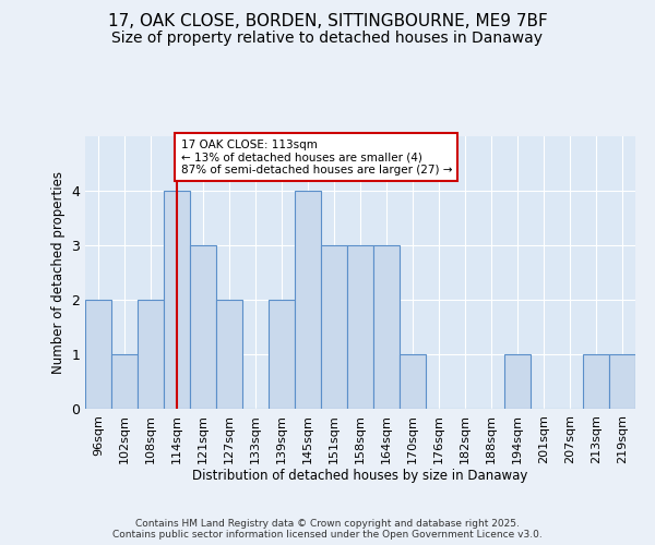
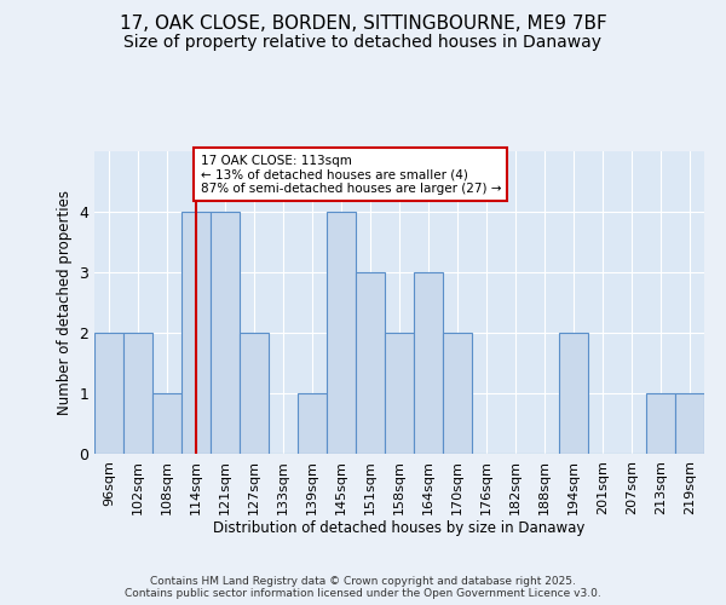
102sqm: 1 -> 2
108sqm: 2 -> 1
121sqm: 3 -> 4
139sqm: 2 -> 1
158sqm: 3 -> 2
170sqm: 1 -> 2
194sqm: 1 -> 2
